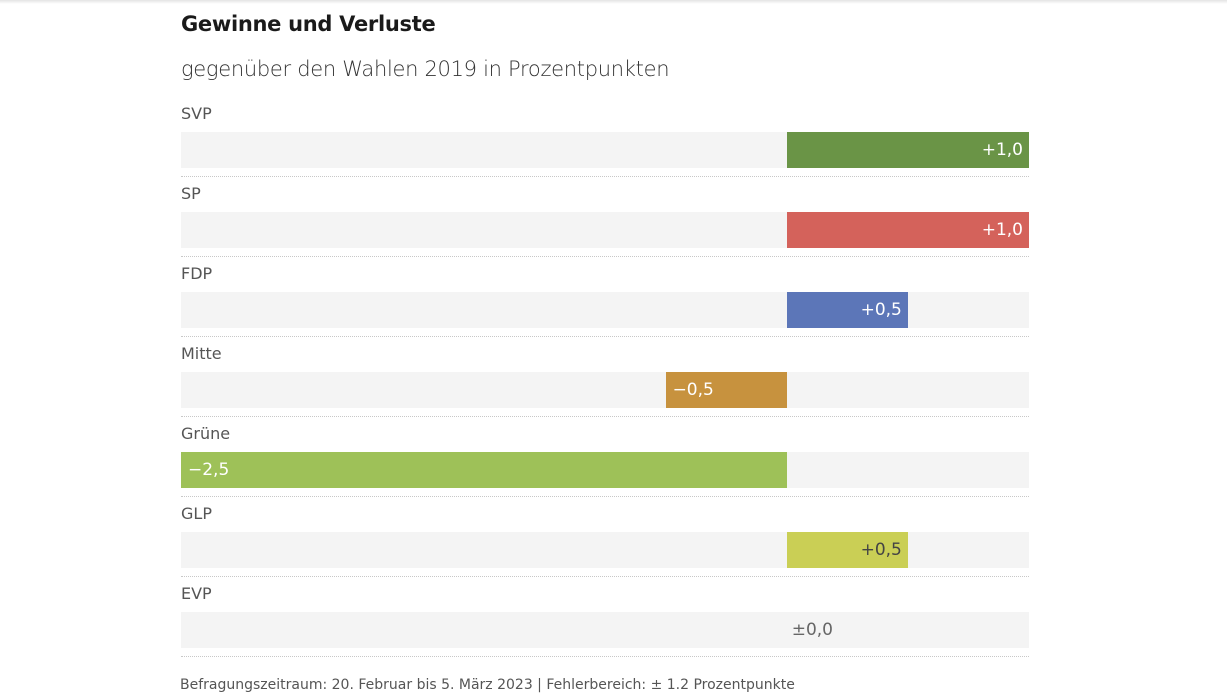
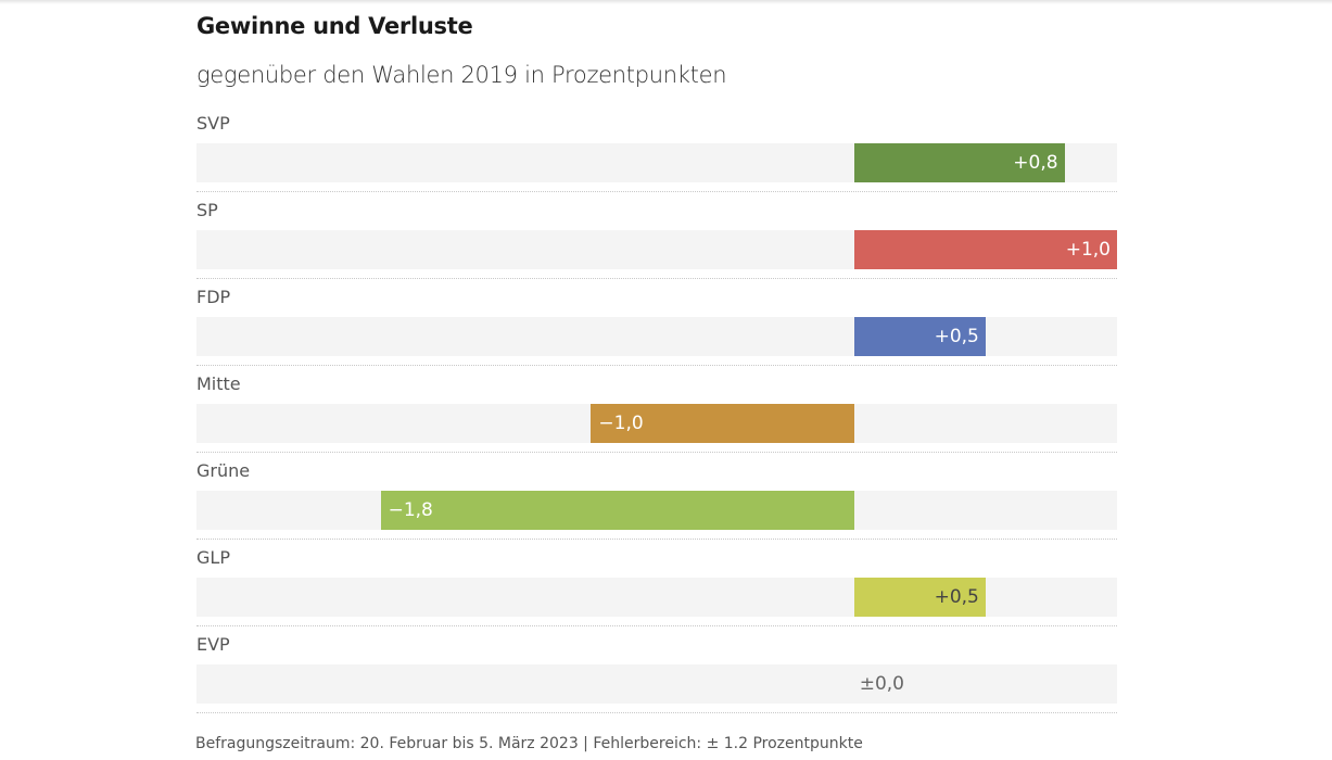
SVP: +1,0 -> +0,8
Mitte: −0,5 -> −1,0
Grüne: −2,5 -> −1,8
